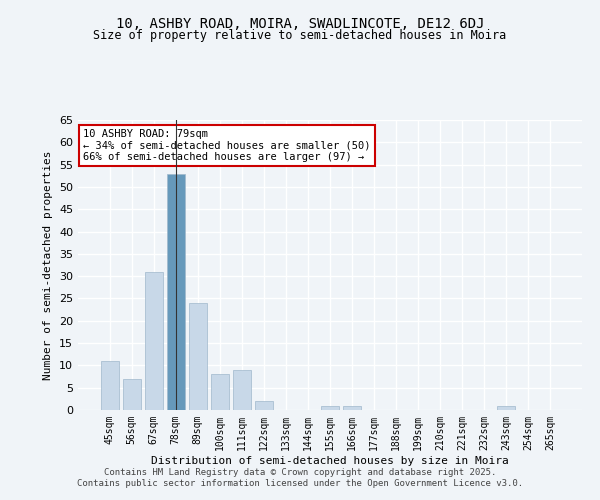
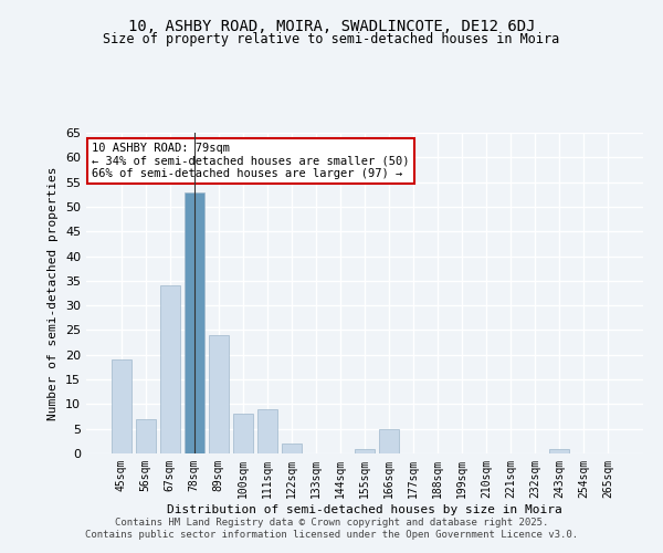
45sqm: 11 -> 19
67sqm: 31 -> 34
166sqm: 1 -> 5
